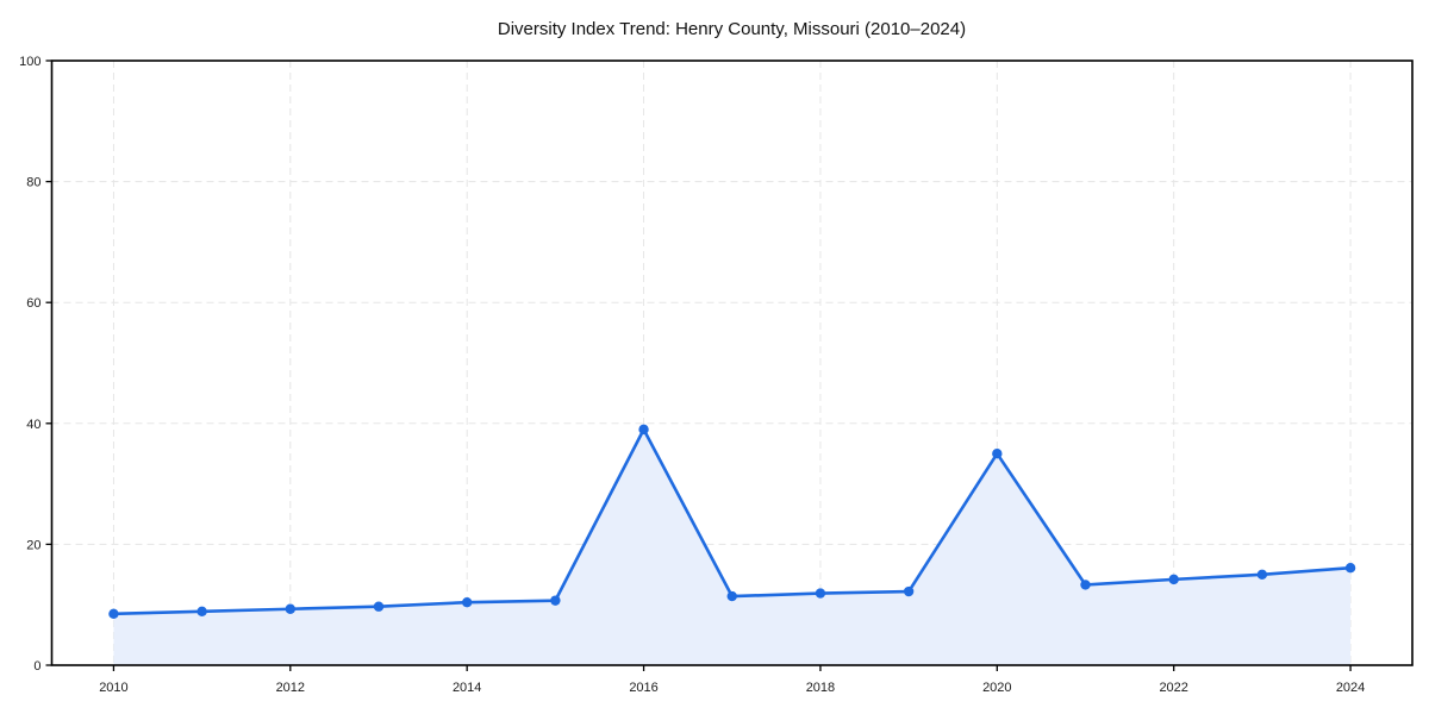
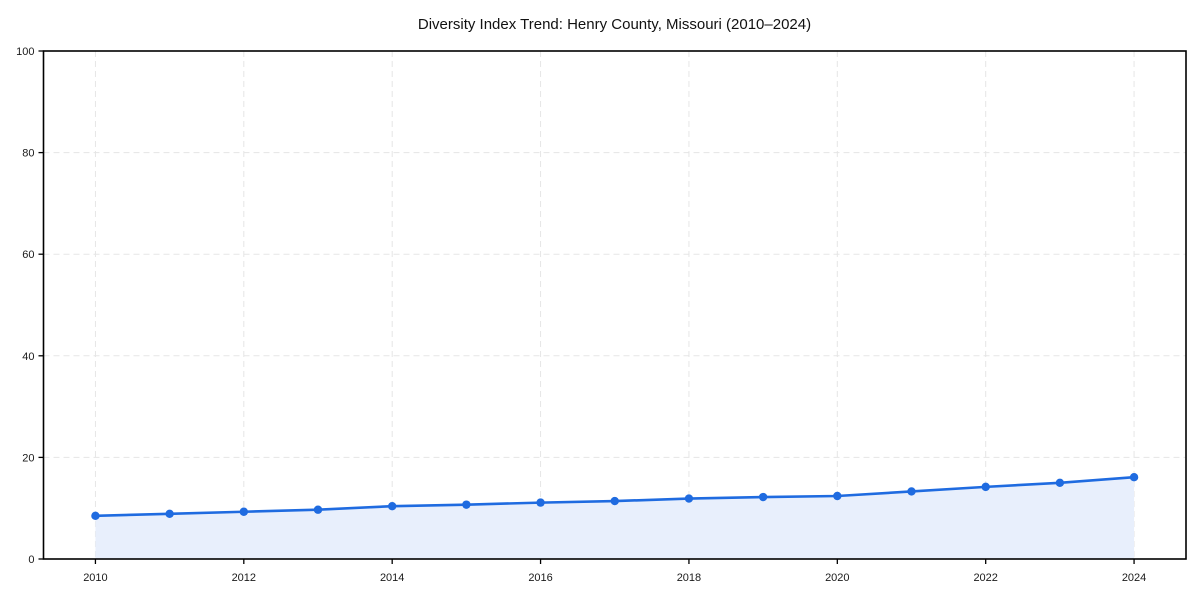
2016: 39 -> 11
2020: 35 -> 12
